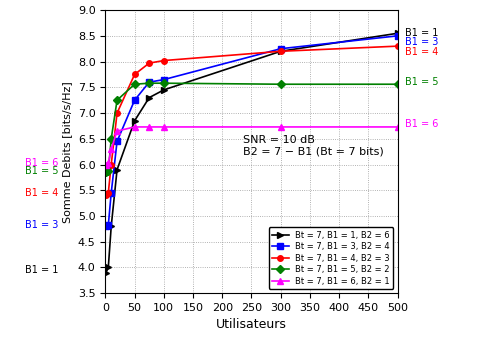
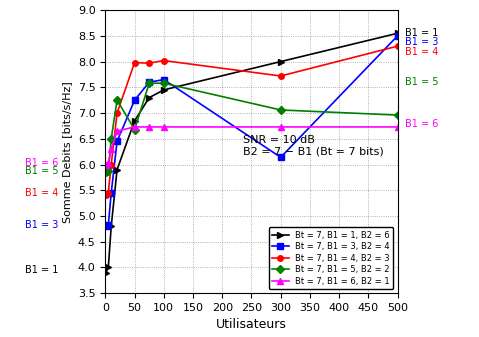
Bt = 7, B1 = 4, B2 = 3/50: 7.75 -> 7.98
Bt = 7, B1 = 5, B2 = 2/50: 7.56 -> 6.68
Bt = 7, B1 = 1, B2 = 6/300: 8.20 -> 8.00
Bt = 7, B1 = 3, B2 = 4/300: 8.25 -> 6.14
Bt = 7, B1 = 4, B2 = 3/300: 8.20 -> 7.72
Bt = 7, B1 = 5, B2 = 2/300: 7.56 -> 7.06
Bt = 7, B1 = 5, B2 = 2/500: 7.56 -> 6.96
